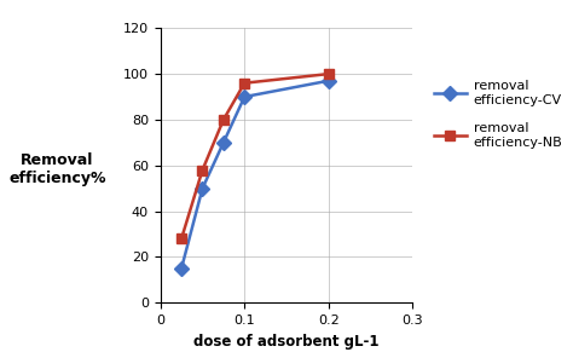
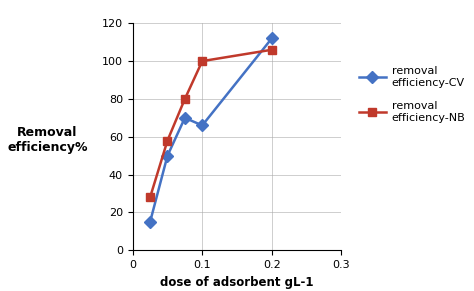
removal efficiency-CV/0.1: 90 -> 66
removal efficiency-NB/0.1: 96 -> 100
removal efficiency-CV/0.2: 97 -> 112
removal efficiency-NB/0.2: 100 -> 106
